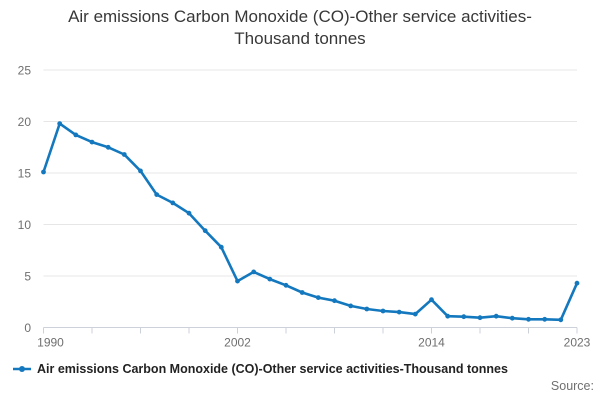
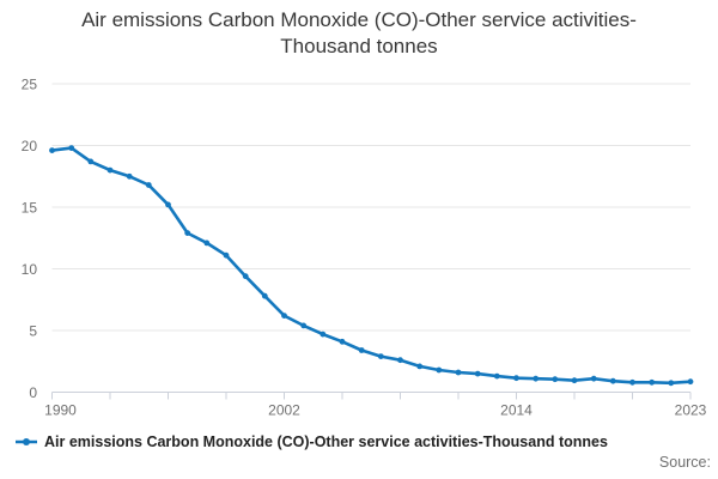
1990: 15.1 -> 19.6
2002: 4.5 -> 6.2
2014: 2.7 -> 1.1
2023: 4.3 -> 0.8
